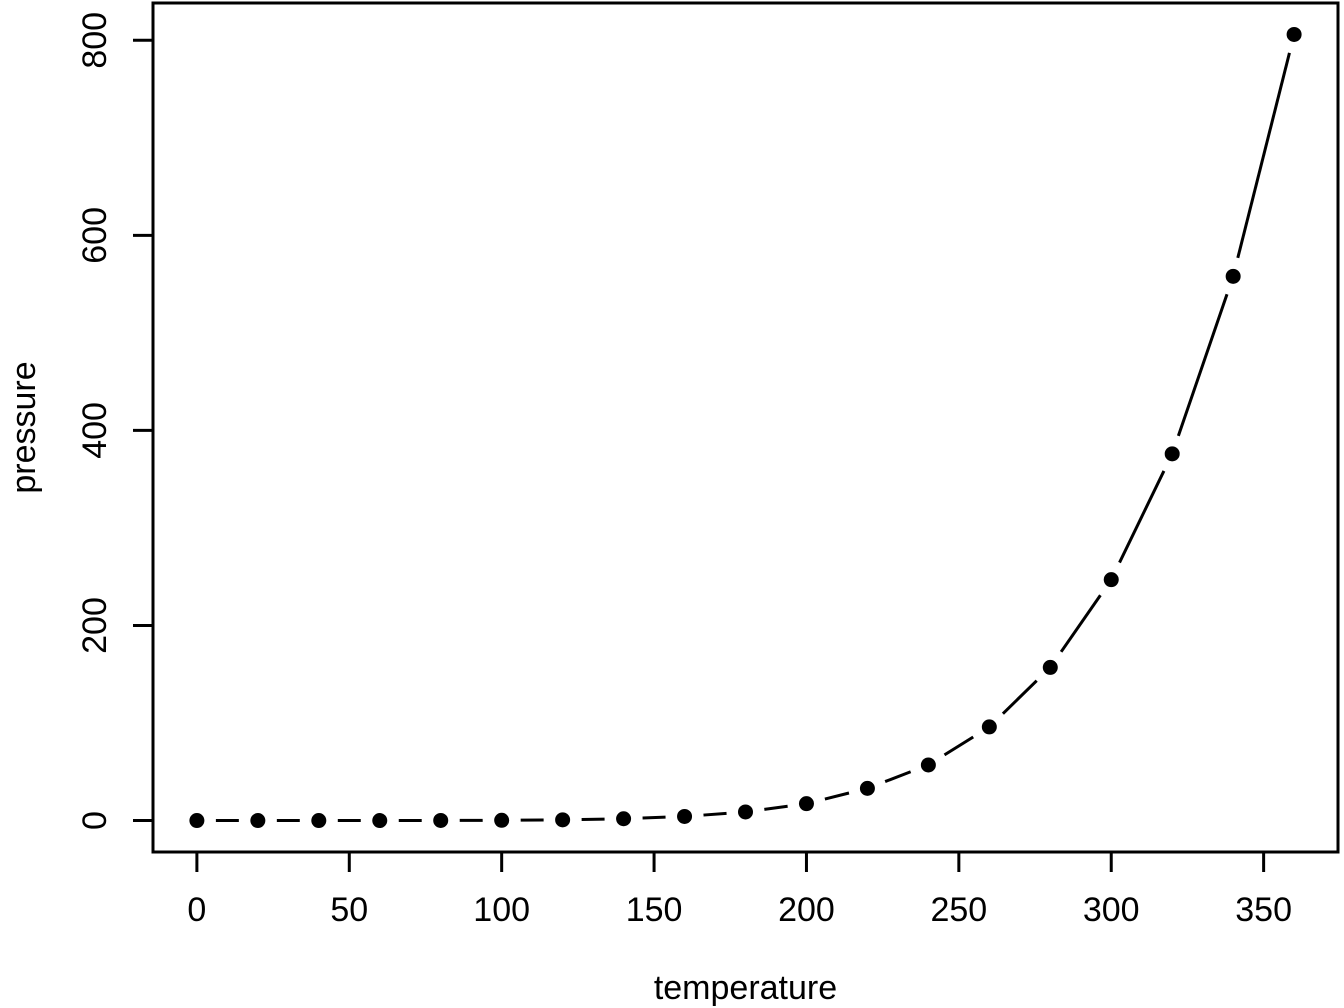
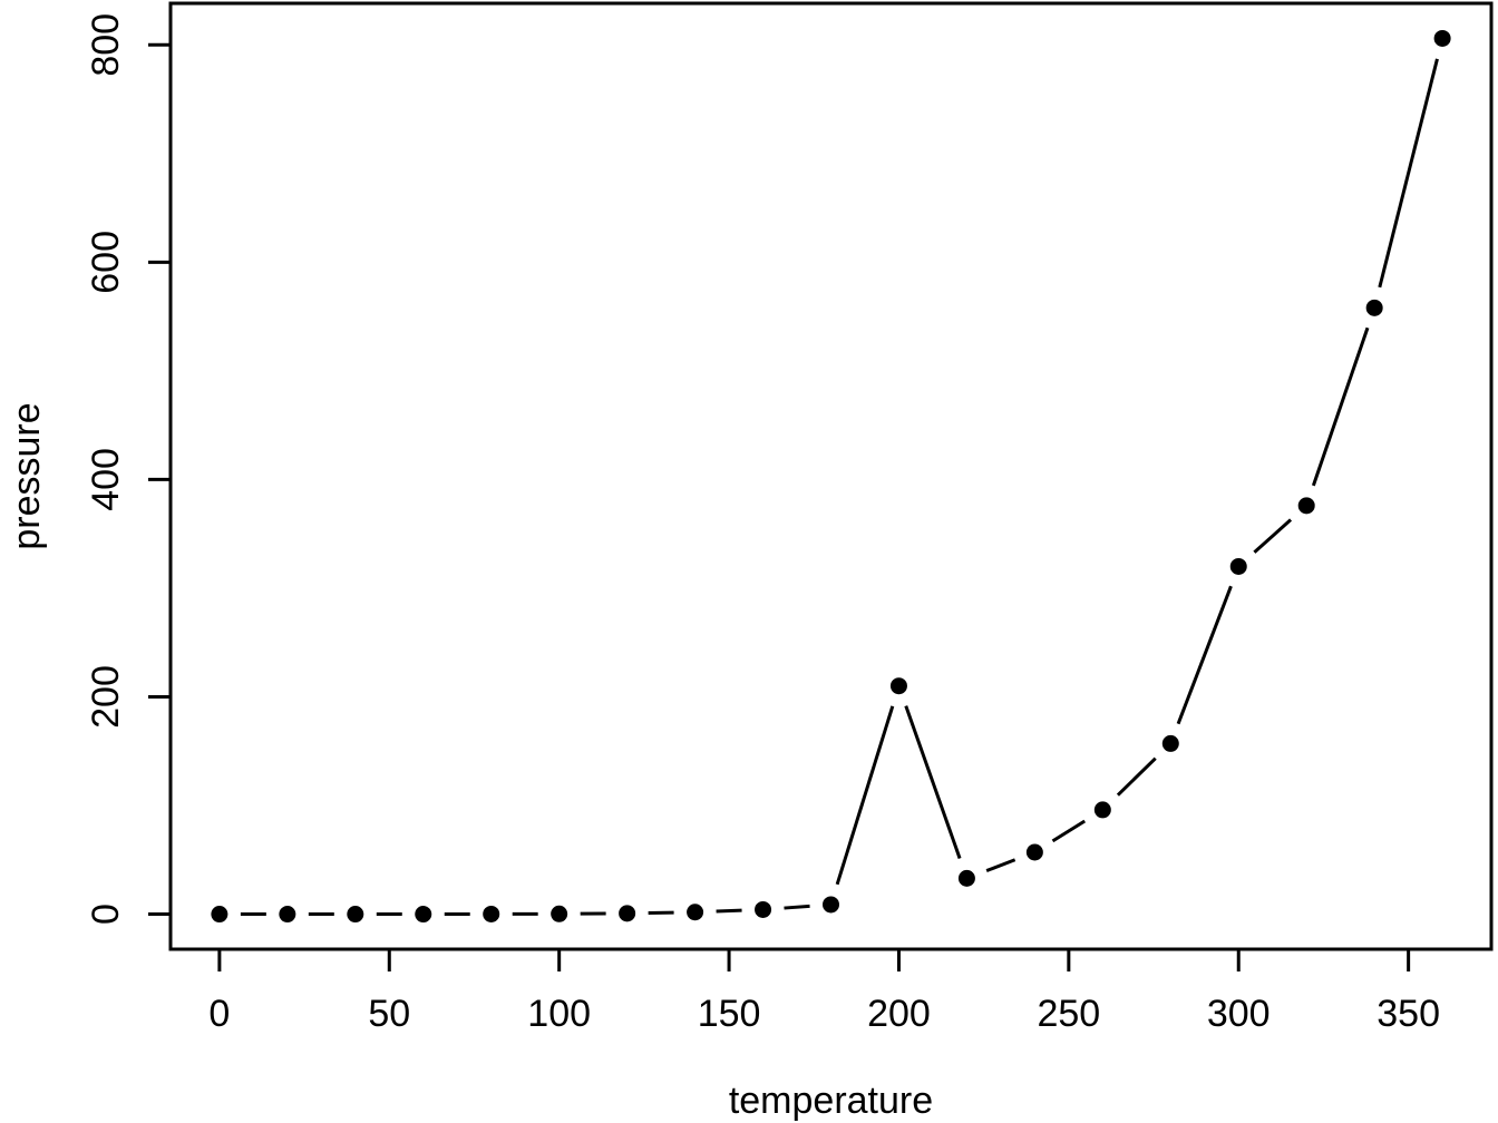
200: 20 -> 210
300: 250 -> 320
